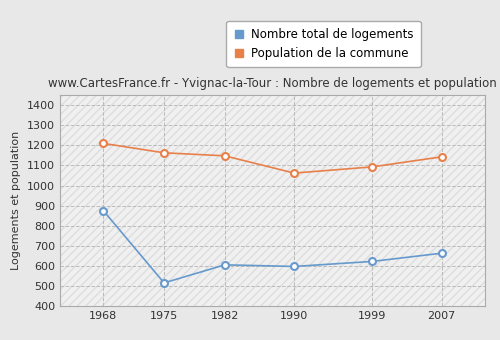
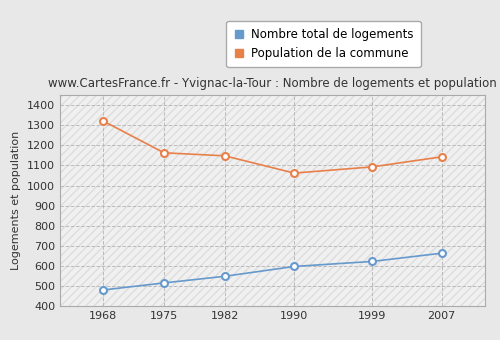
Nombre total de logements/1968: 875 -> 480
Population de la commune/1968: 1210 -> 1321
Nombre total de logements/1982: 605 -> 548
